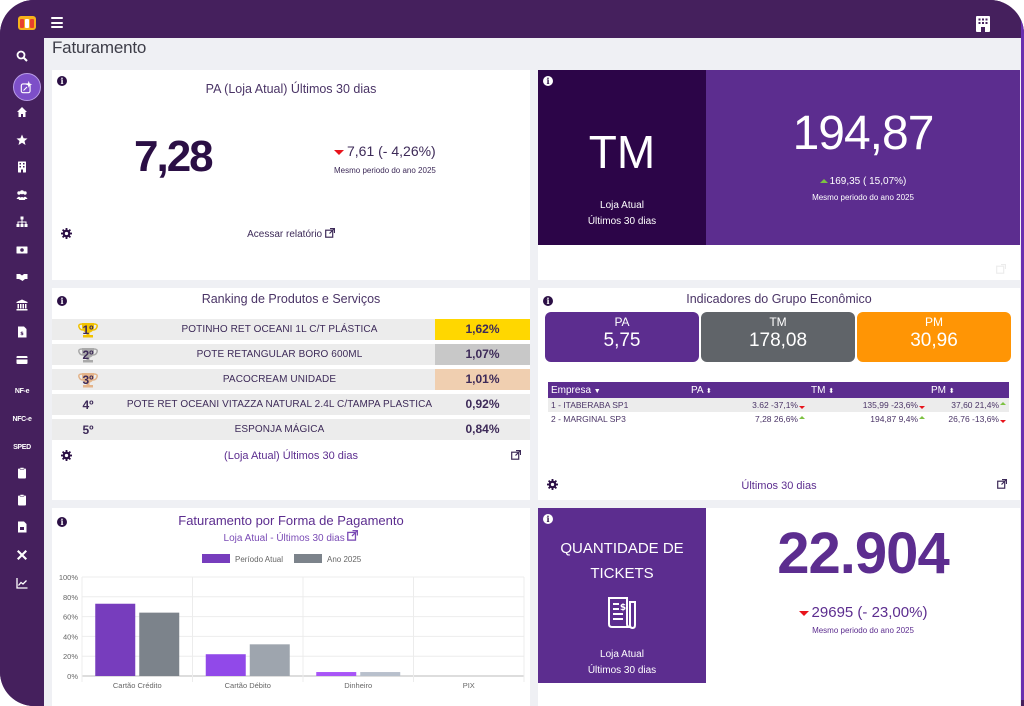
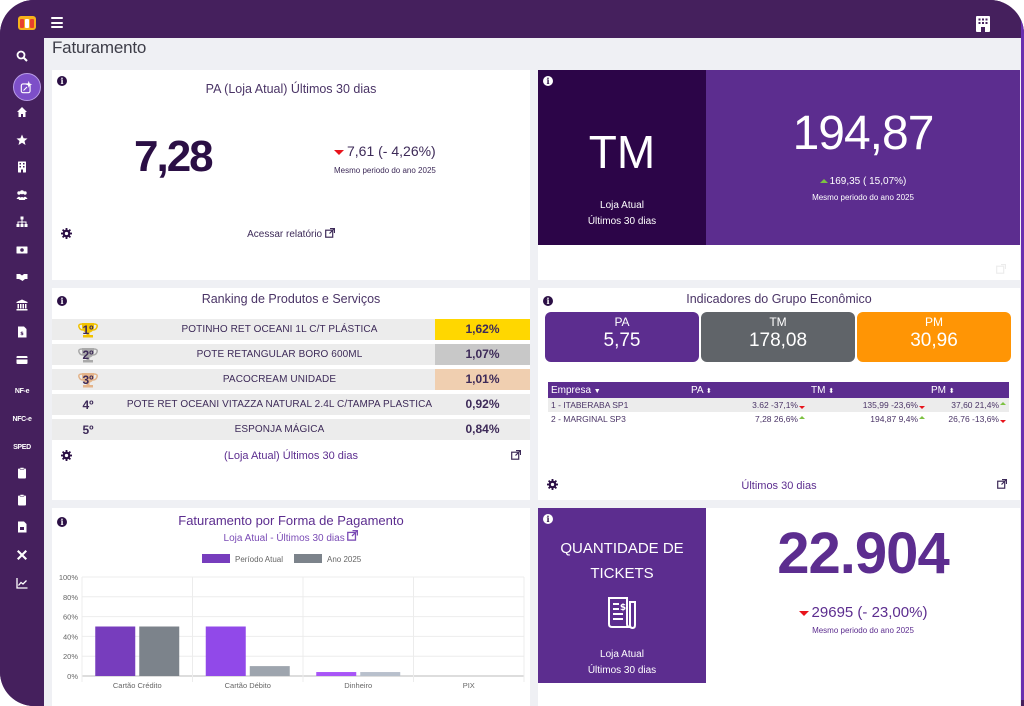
Período Atual/Cartão Crédito: 70% -> 50%
Ano 2025/Cartão Crédito: 60% -> 50%
Período Atual/Cartão Débito: 20% -> 50%
Ano 2025/Cartão Débito: 30% -> 10%
